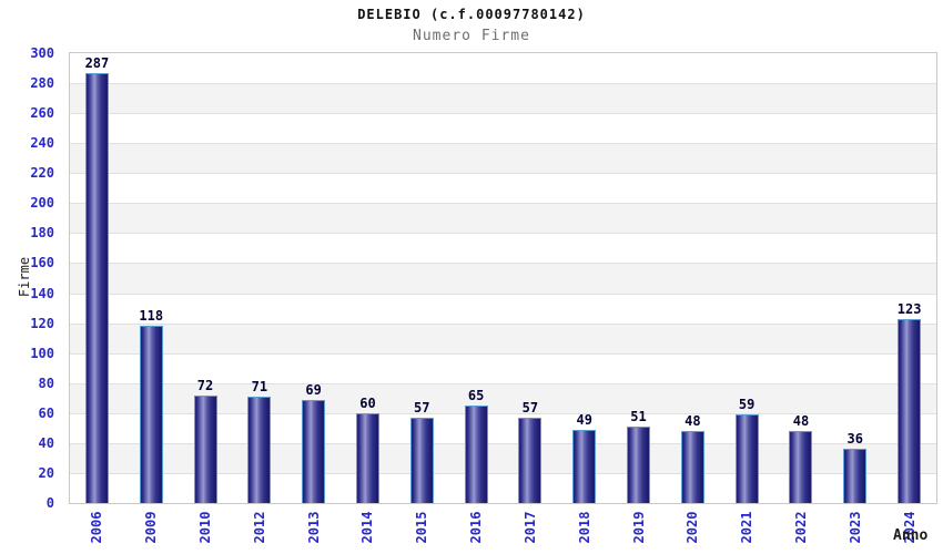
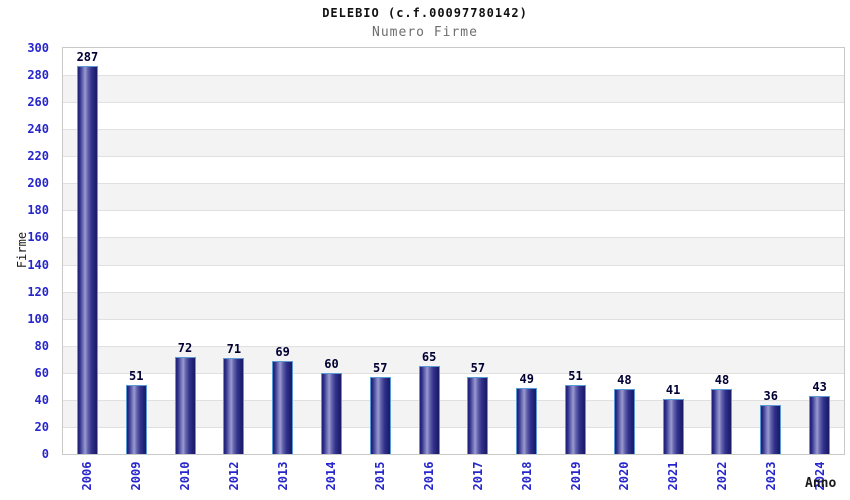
2009: 118 -> 51
2021: 59 -> 41
2024: 123 -> 43
